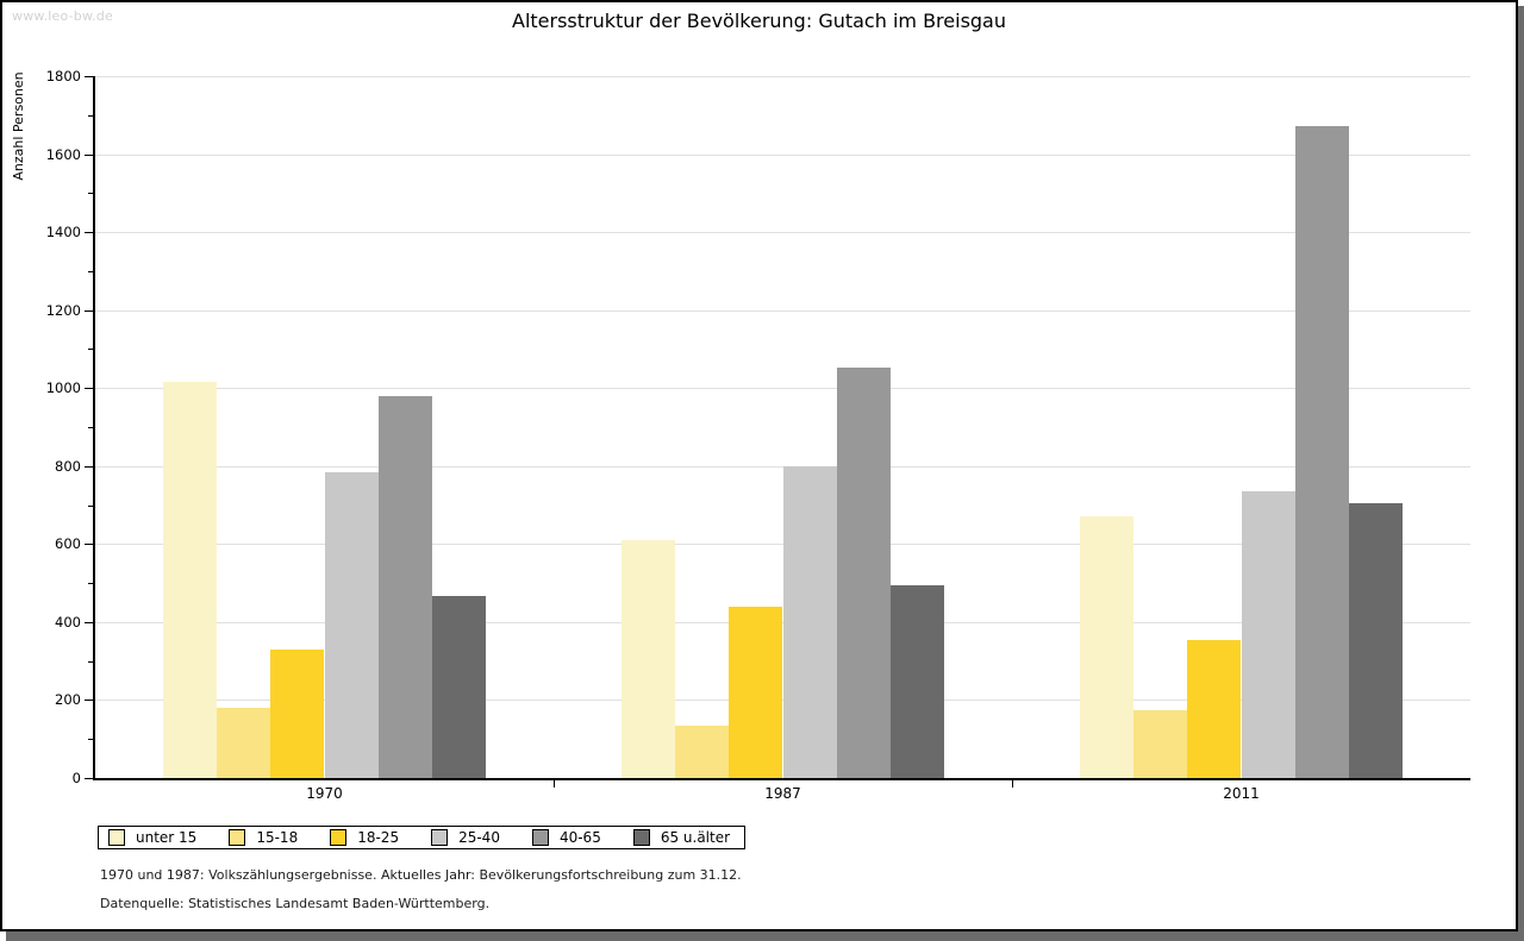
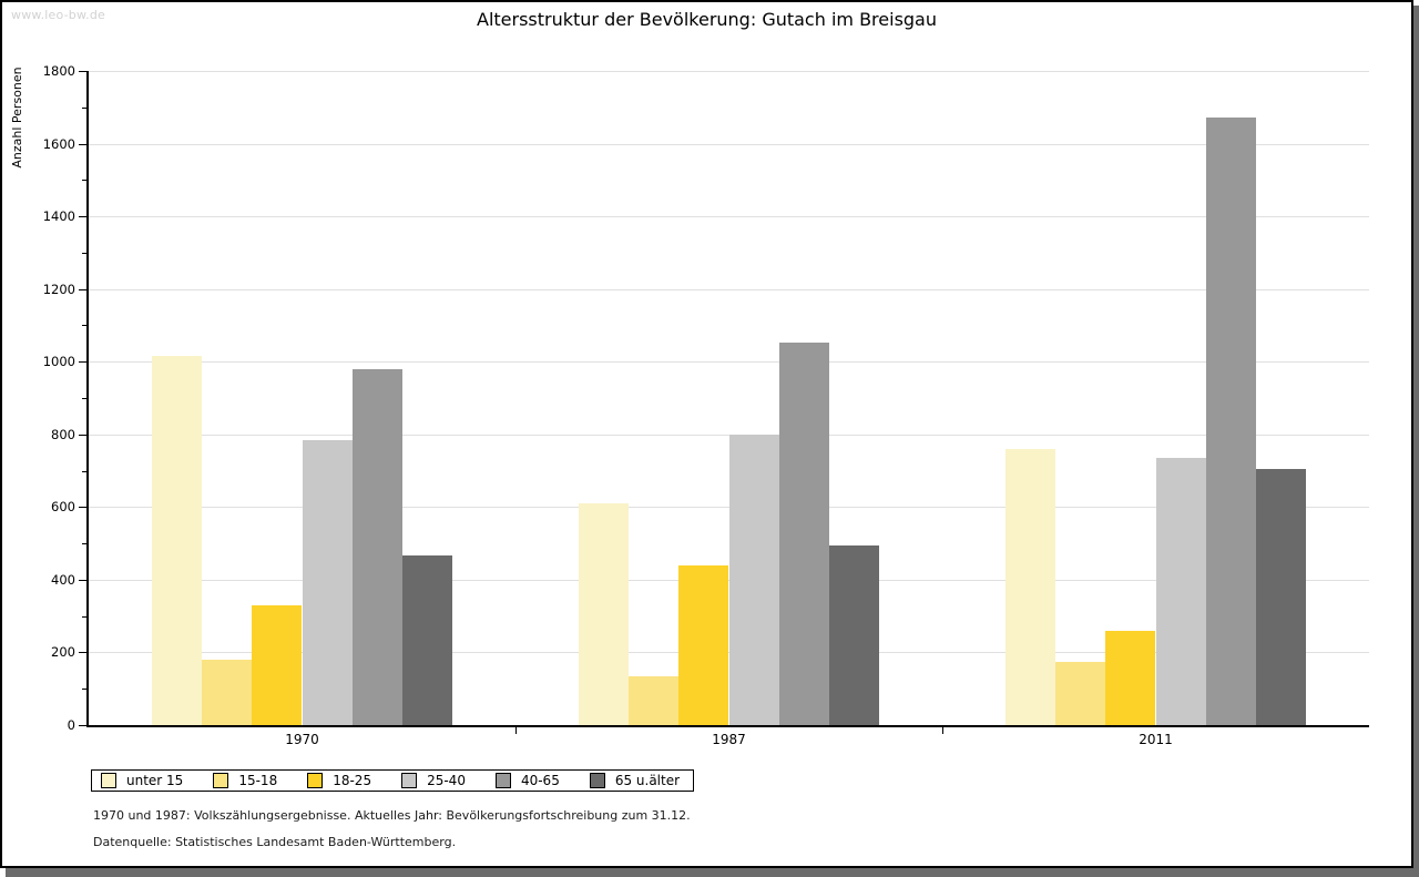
unter 15/2011: 670 -> 760
18-25/2011: 360 -> 260
